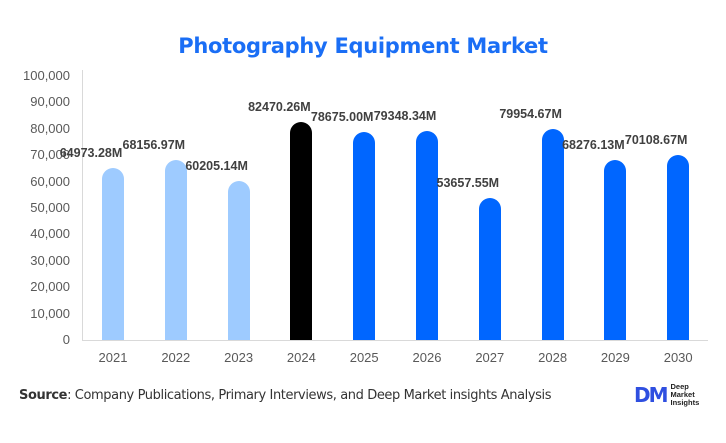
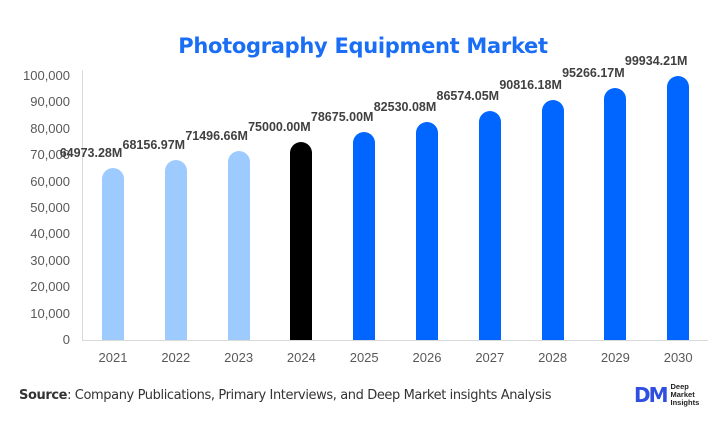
2023: 60205.14M -> 71496.66M
2024: 82470.26M -> 75000.00M
2026: 79348.34M -> 82530.08M
2027: 53657.55M -> 86574.05M
2028: 79954.67M -> 90816.18M
2029: 68276.13M -> 95266.17M
2030: 70108.67M -> 99934.21M
